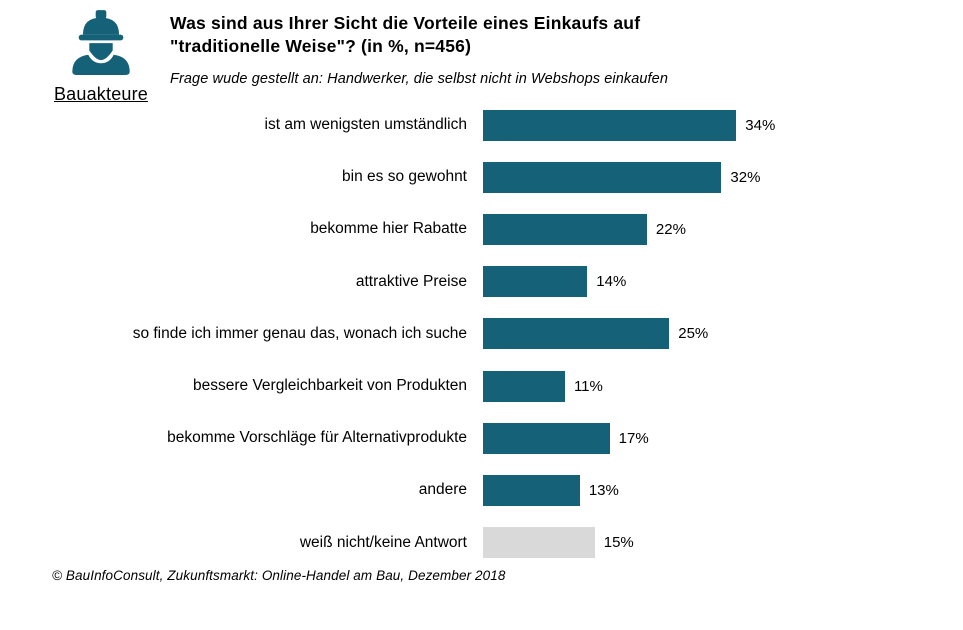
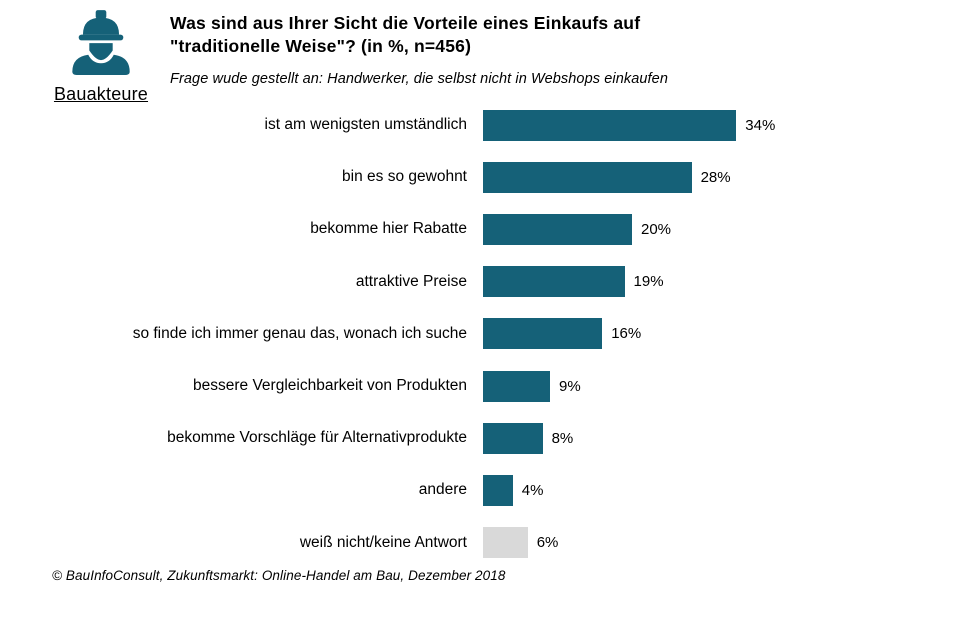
bin es so gewohnt: 32% -> 28%
bekomme hier Rabatte: 22% -> 20%
attraktive Preise: 14% -> 19%
so finde ich immer genau das, wonach ich suche: 25% -> 16%
bessere Vergleichbarkeit von Produkten: 11% -> 9%
bekomme Vorschläge für Alternativprodukte: 17% -> 8%
andere: 13% -> 4%
weiß nicht/keine Antwort: 15% -> 6%
